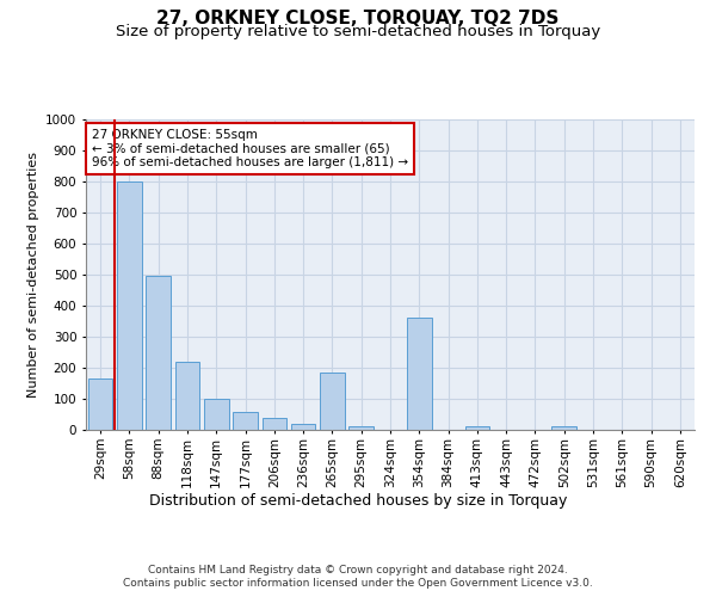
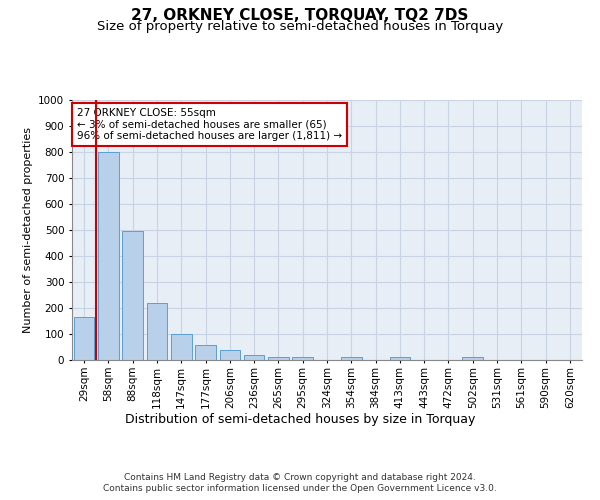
265sqm: 185 -> 10
354sqm: 360 -> 10
